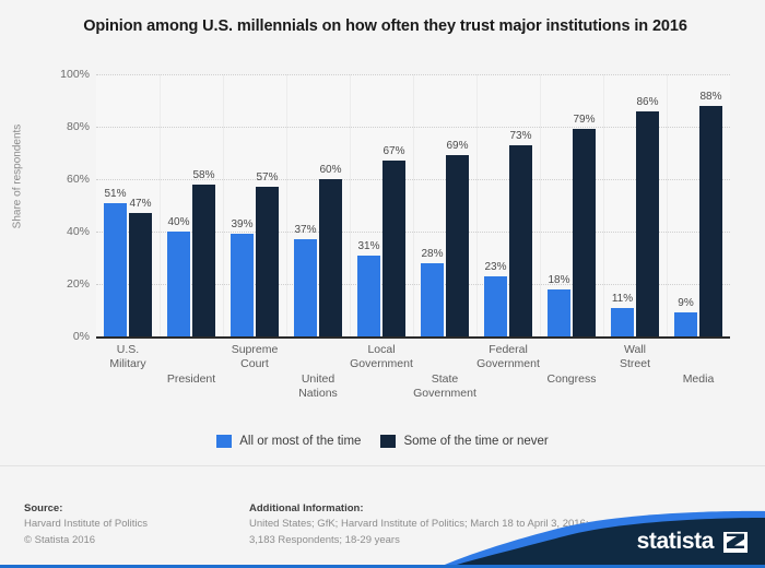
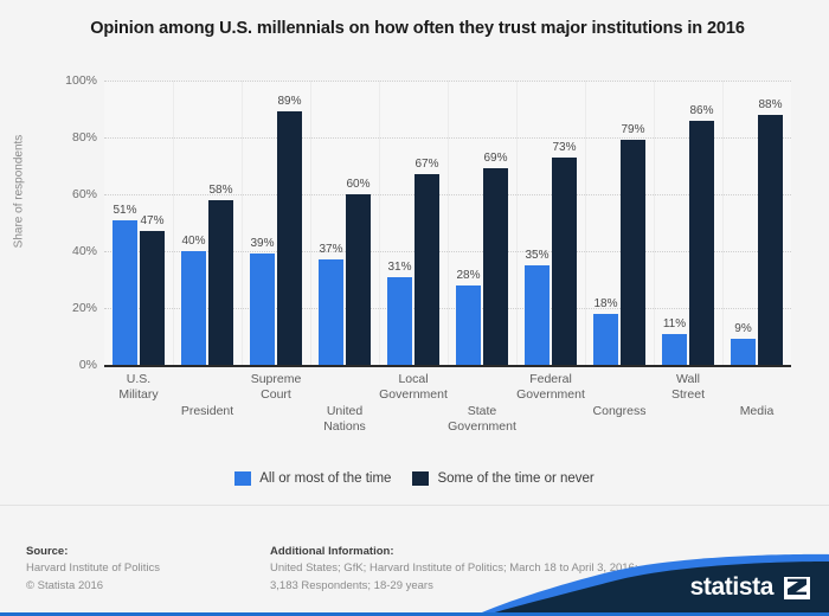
Some of the time or never/Supreme Court: 57% -> 89%
All or most of the time/Federal Government: 23% -> 35%
